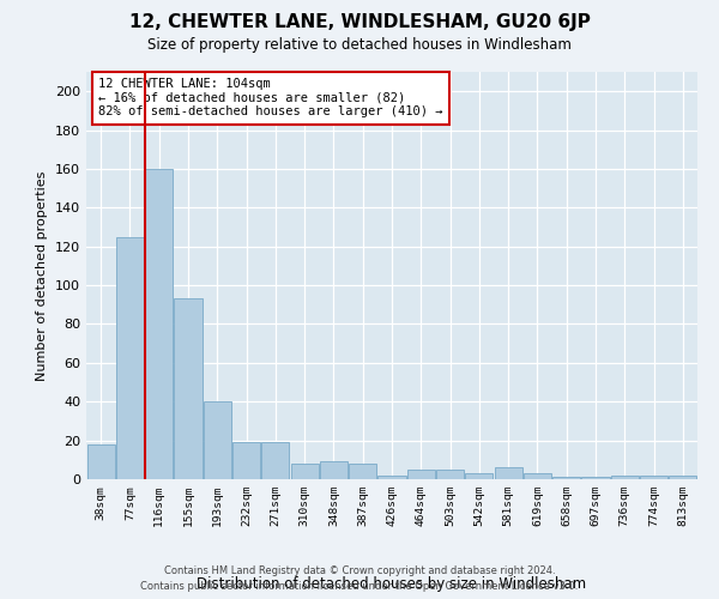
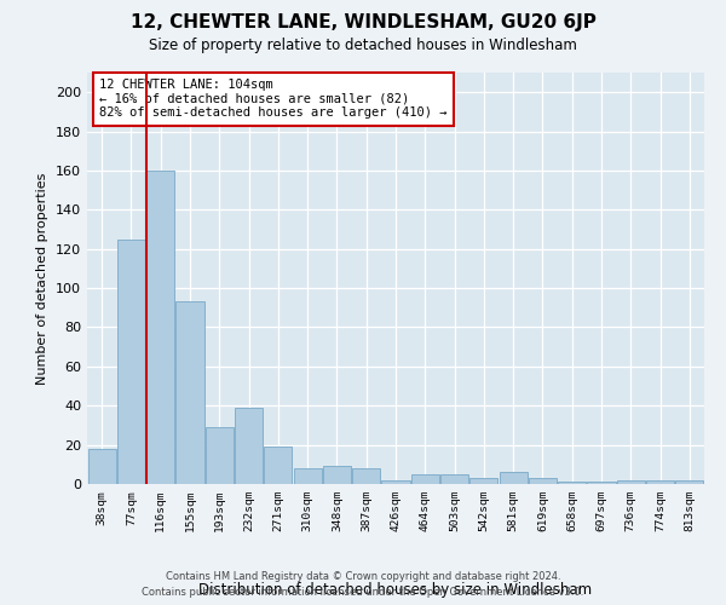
193sqm: 40 -> 29
232sqm: 19 -> 39
